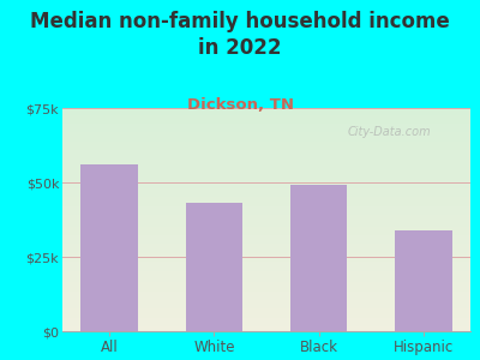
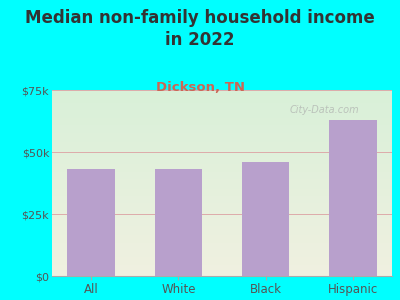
All: $56k -> $43k
Black: $49k -> $46k
Hispanic: $34k -> $63k
